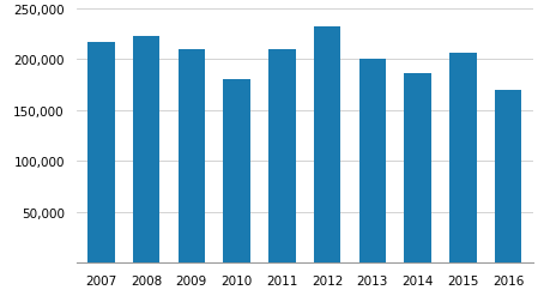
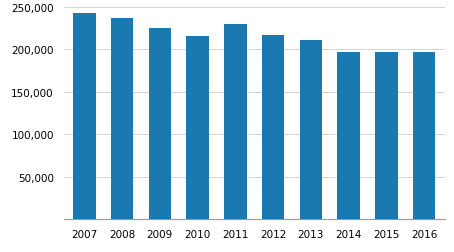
2007: 216,000 -> 243,000
2008: 222,000 -> 237,000
2009: 210,000 -> 225,000
2010: 180,000 -> 215,000
2011: 210,000 -> 229,000
2012: 232,000 -> 217,000
2013: 200,000 -> 211,000
2014: 186,000 -> 197,000
2015: 206,000 -> 197,000
2016: 170,000 -> 197,000
